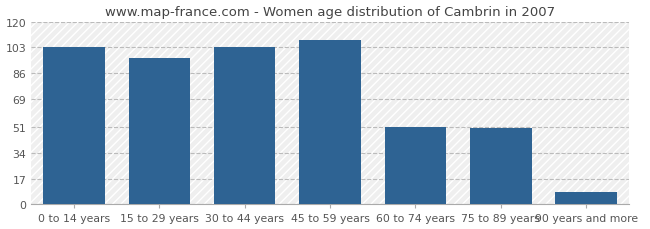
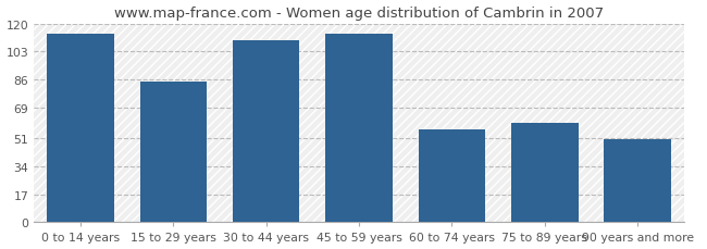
0 to 14 years: 103 -> 114
15 to 29 years: 96 -> 85
30 to 44 years: 103 -> 110
45 to 59 years: 108 -> 114
60 to 74 years: 51 -> 56
75 to 89 years: 50 -> 60
90 years and more: 8 -> 50
